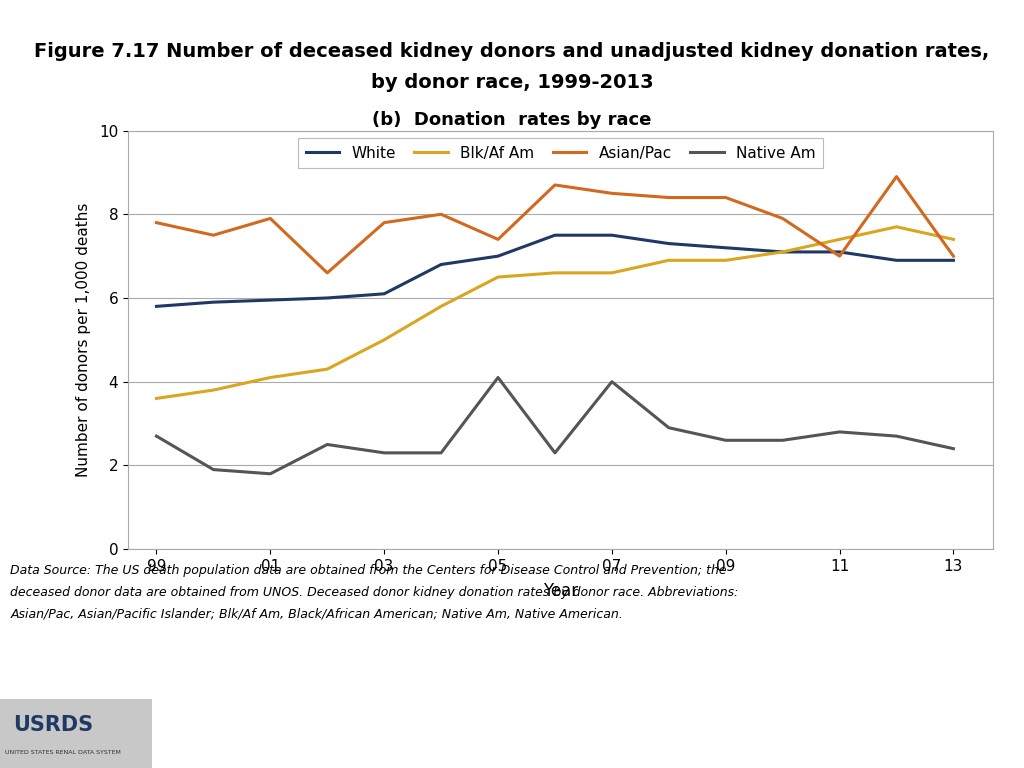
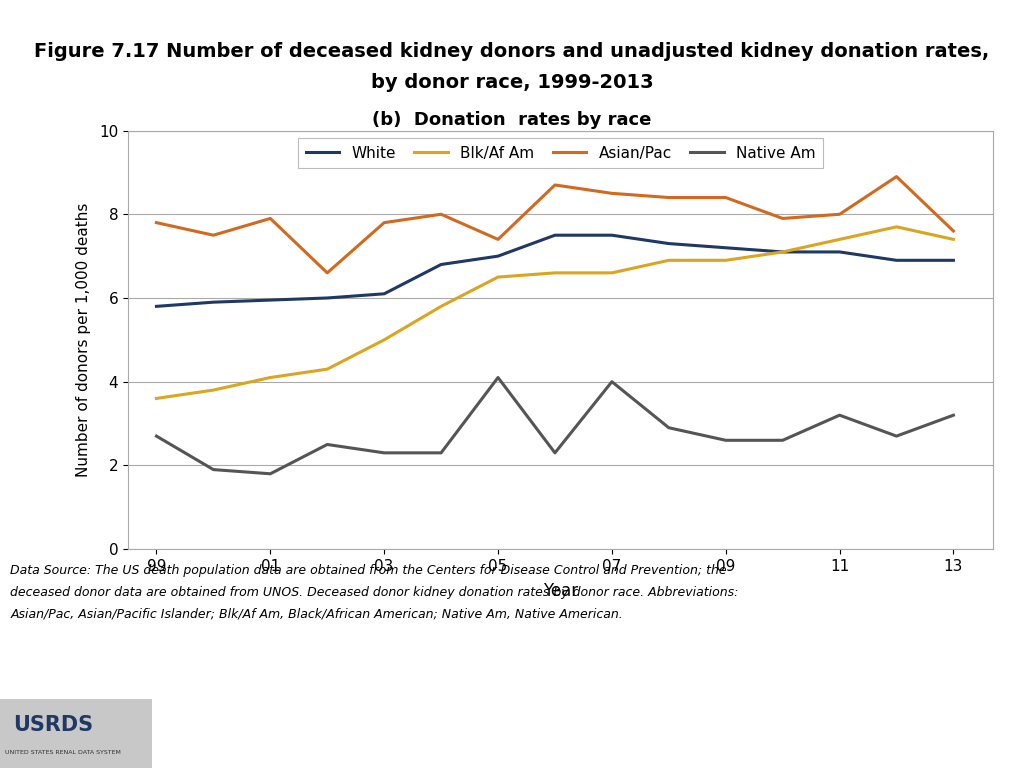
Asian/Pac/11: 7.0 -> 8.0
Native Am/11: 2.8 -> 3.2
Asian/Pac/13: 7.0 -> 7.6
Native Am/13: 2.4 -> 3.2
